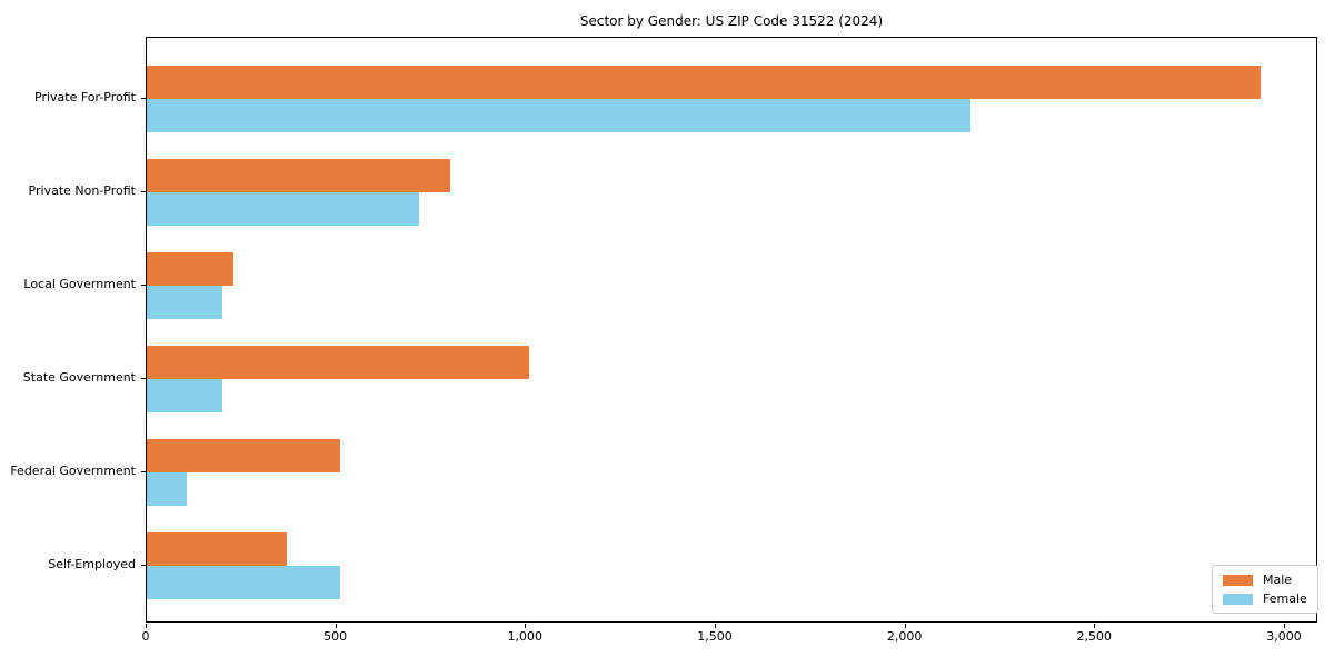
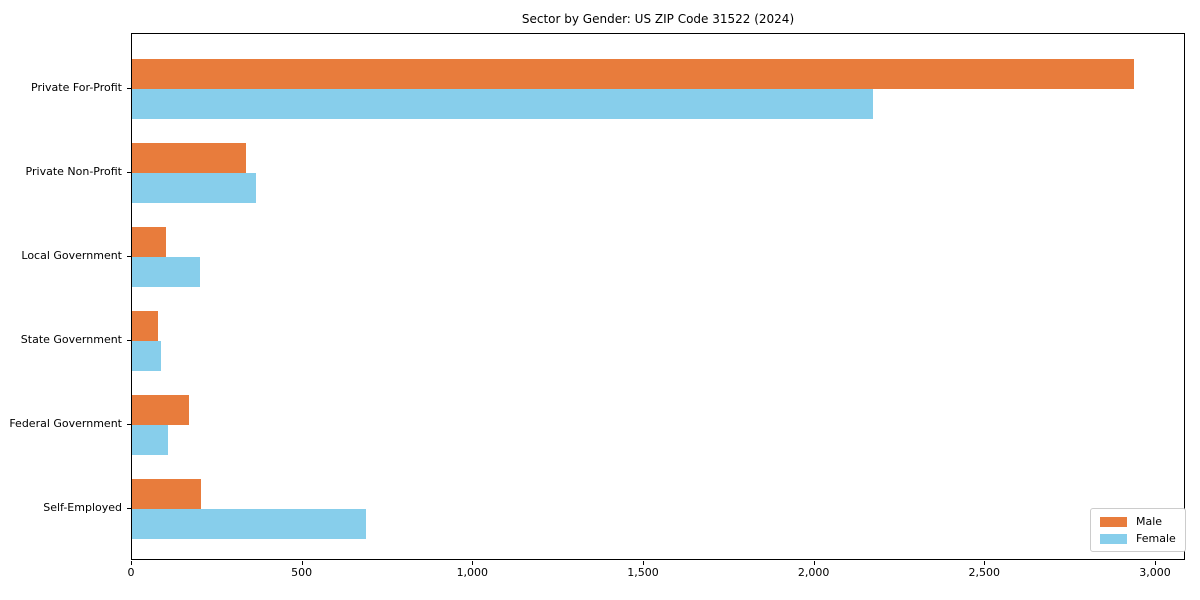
Male/Private Non-Profit: 800 -> 340
Female/Private Non-Profit: 720 -> 360
Male/Local Government: 230 -> 100
Male/State Government: 1010 -> 80
Female/State Government: 200 -> 80
Male/Federal Government: 510 -> 170
Male/Self-Employed: 370 -> 200
Female/Self-Employed: 510 -> 690
